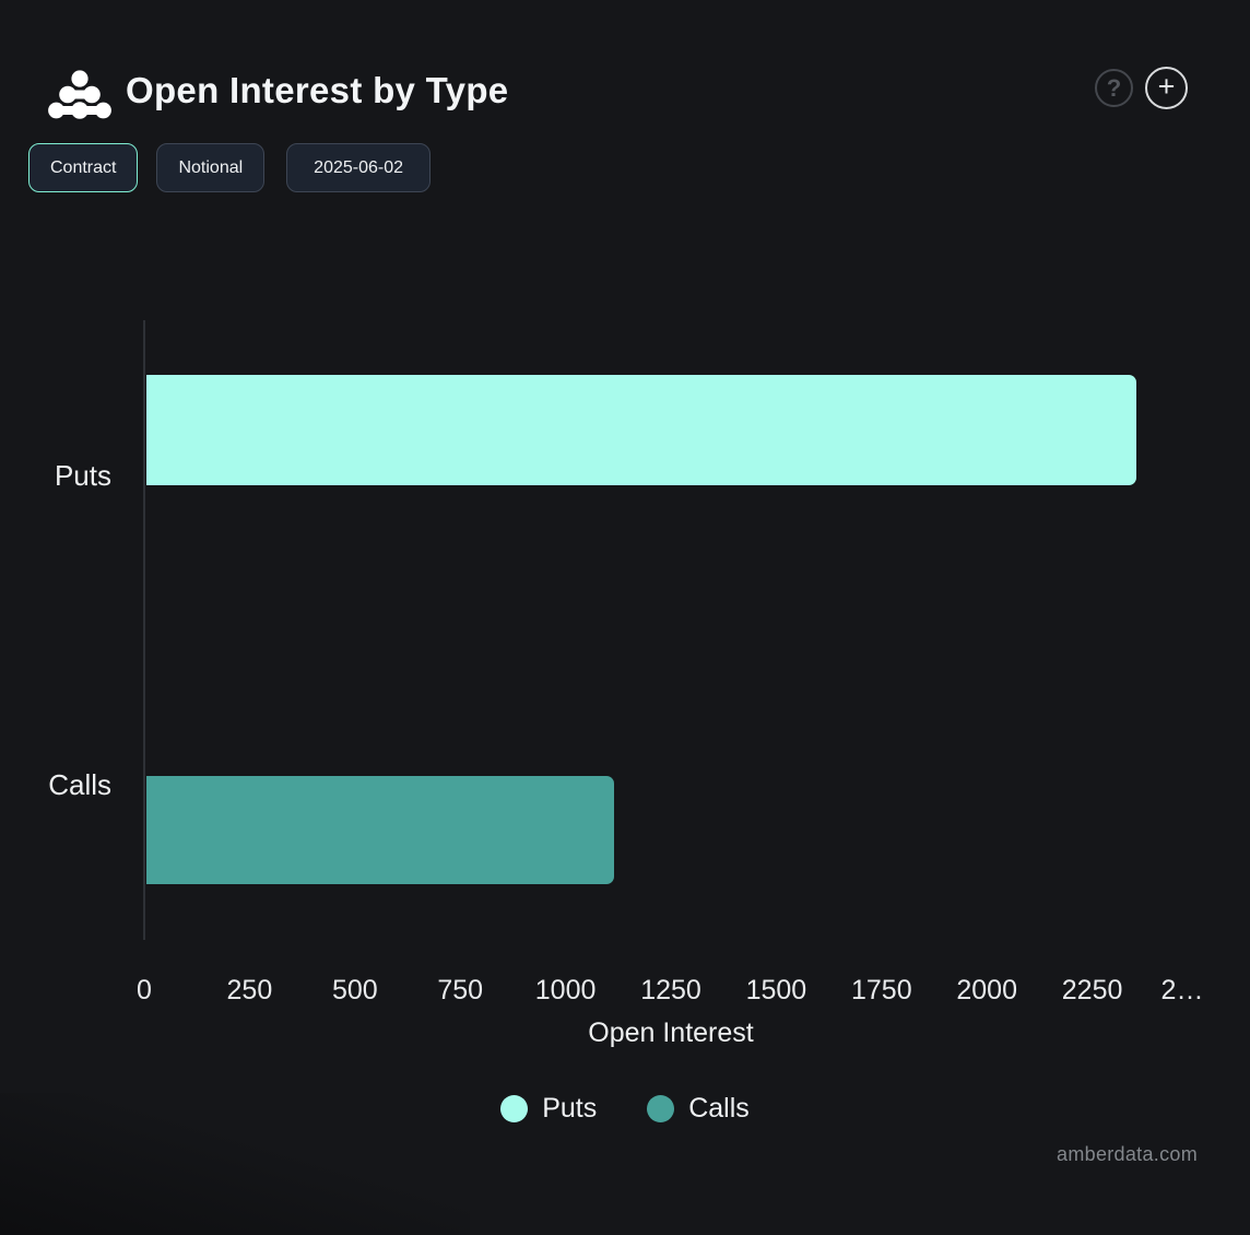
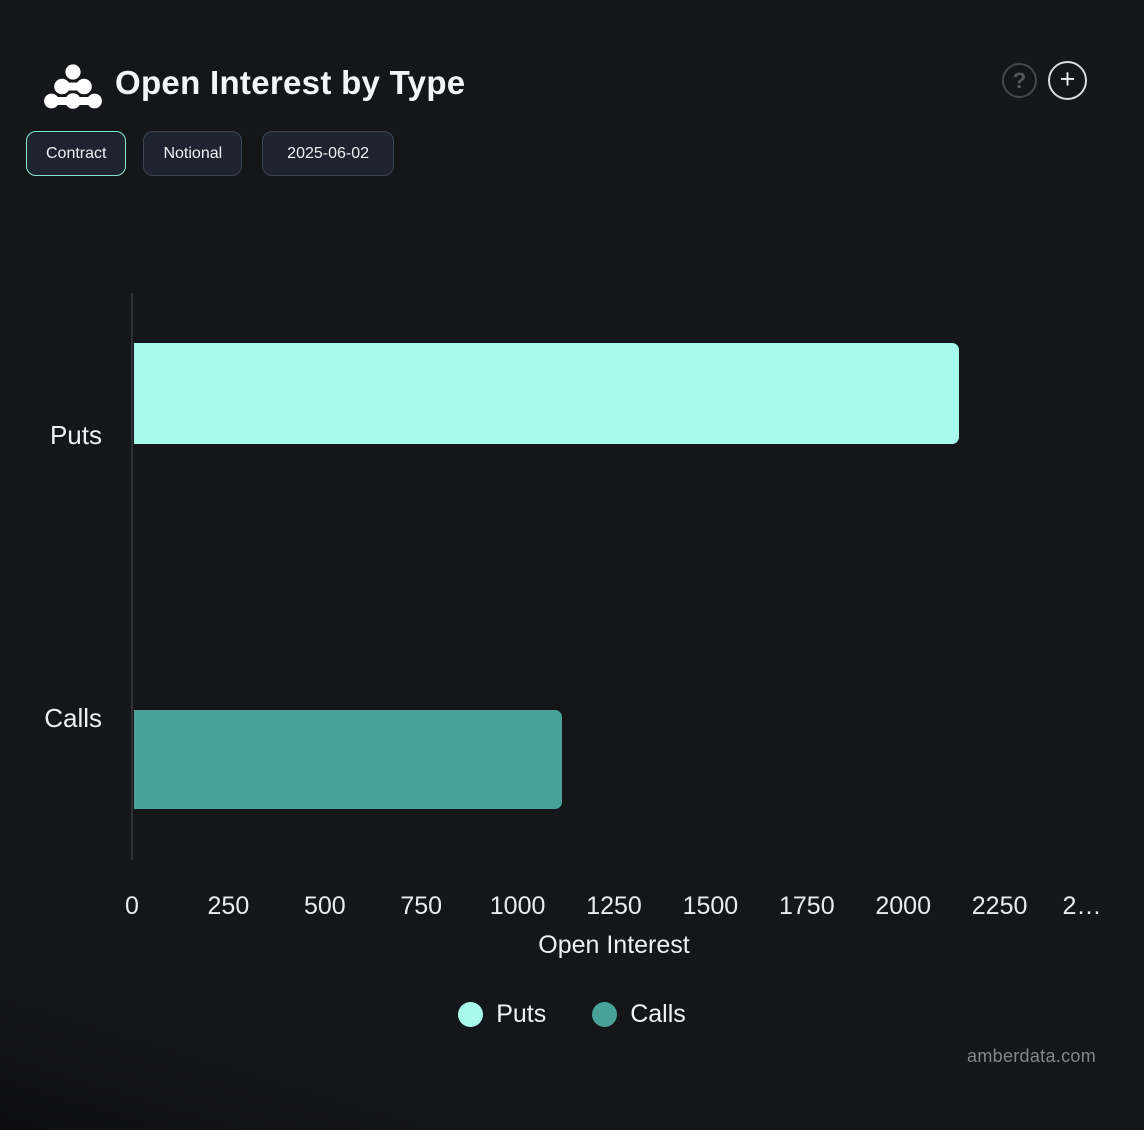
Puts: 2350 -> 2140
